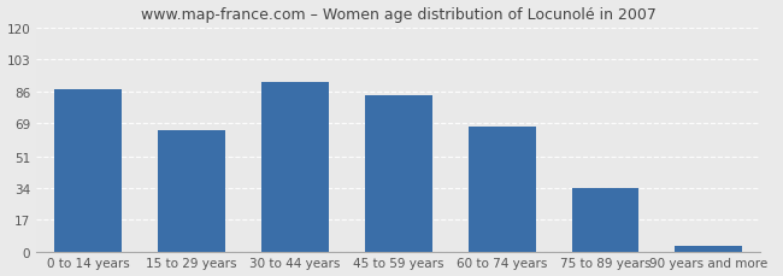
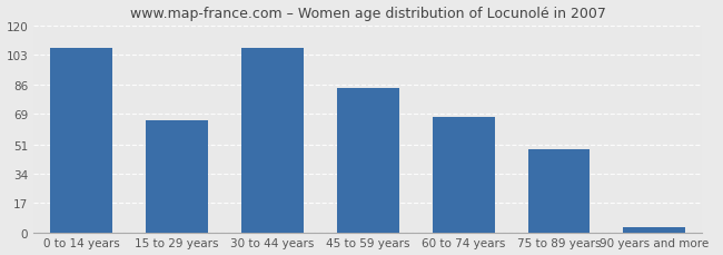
0 to 14 years: 87 -> 107
30 to 44 years: 91 -> 107
75 to 89 years: 34 -> 48
